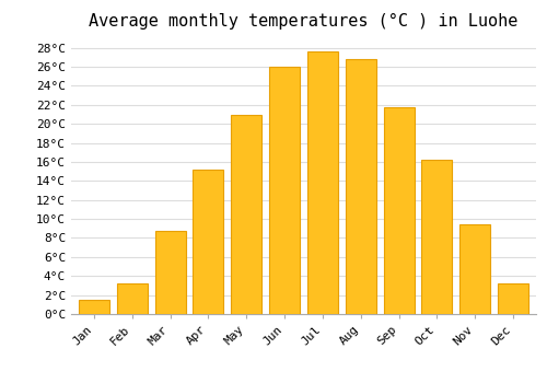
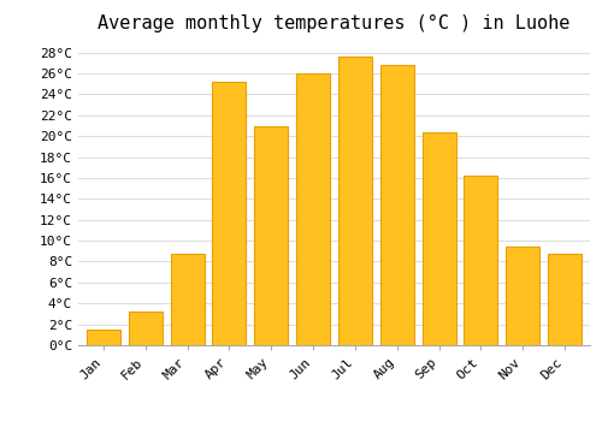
Apr: 15.2°C -> 25.2°C
Sep: 21.8°C -> 20.4°C
Dec: 3.2°C -> 8.8°C
